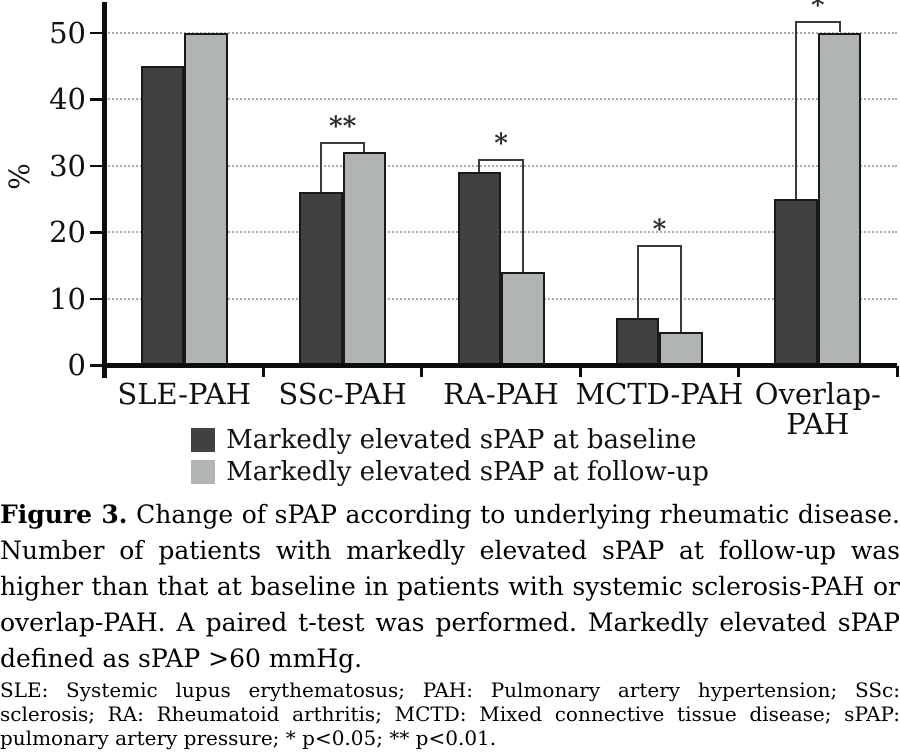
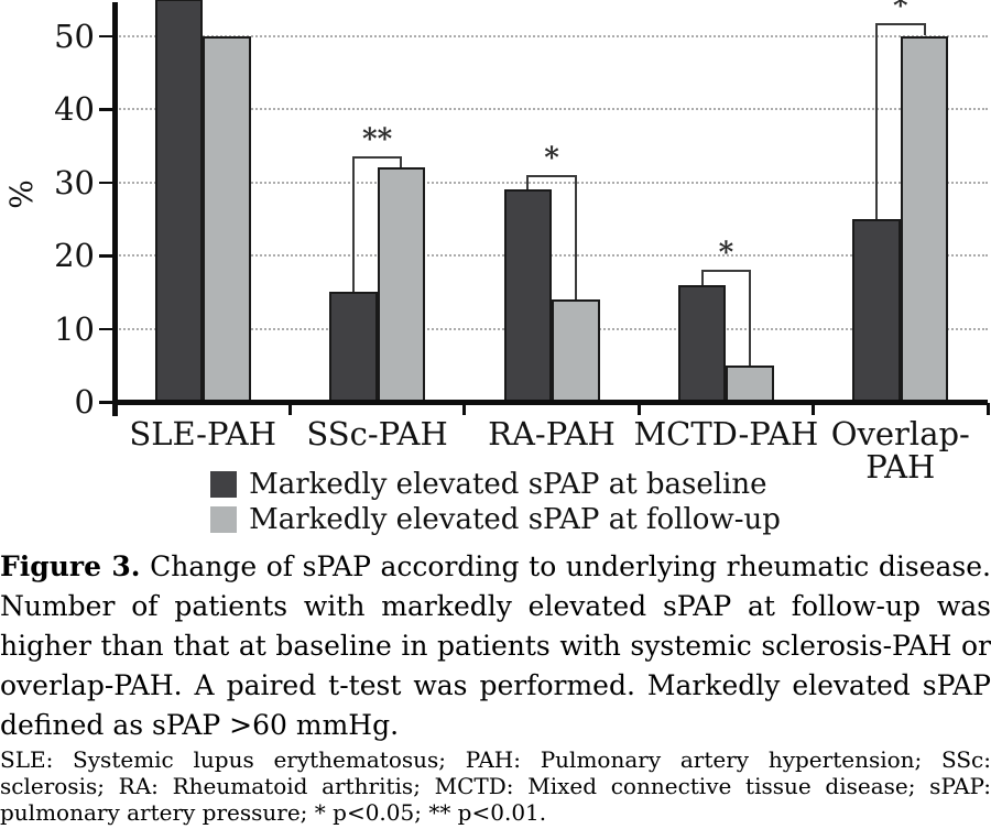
Markedly elevated sPAP at baseline/SLE-PAH: 45 -> 55
Markedly elevated sPAP at baseline/SSc-PAH: 26 -> 15
Markedly elevated sPAP at baseline/MCTD-PAH: 7 -> 16
